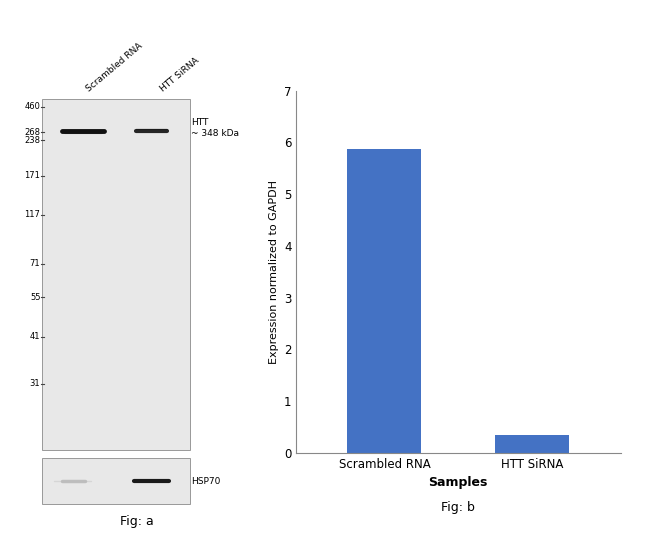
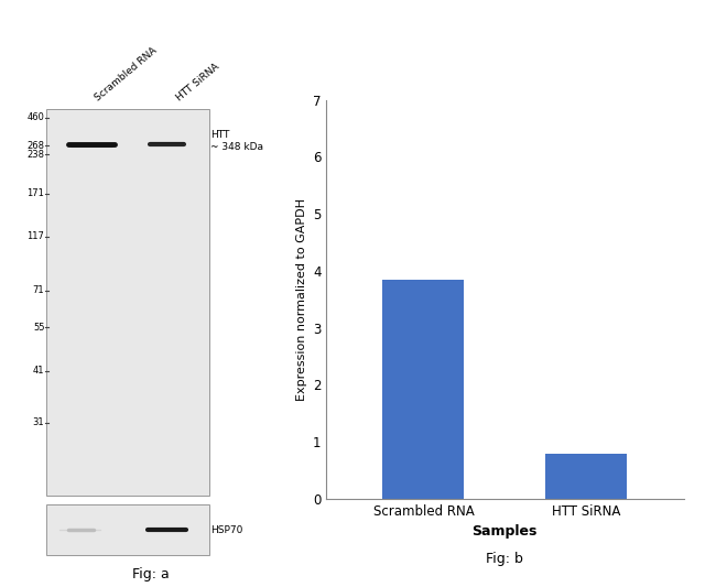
Scrambled RNA: 5.87 -> 3.84
HTT SiRNA: 0.35 -> 0.80
